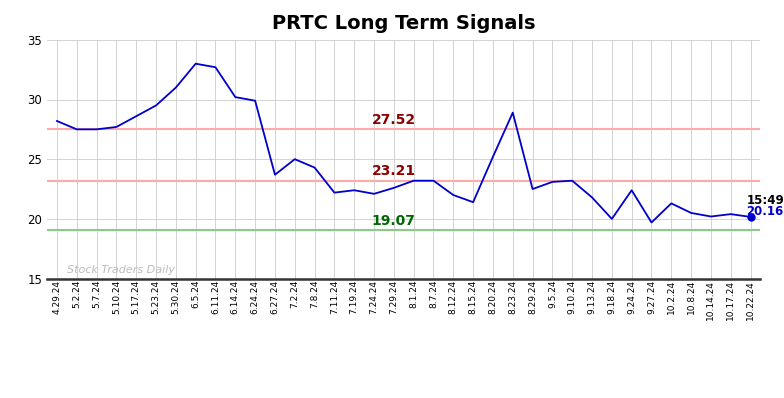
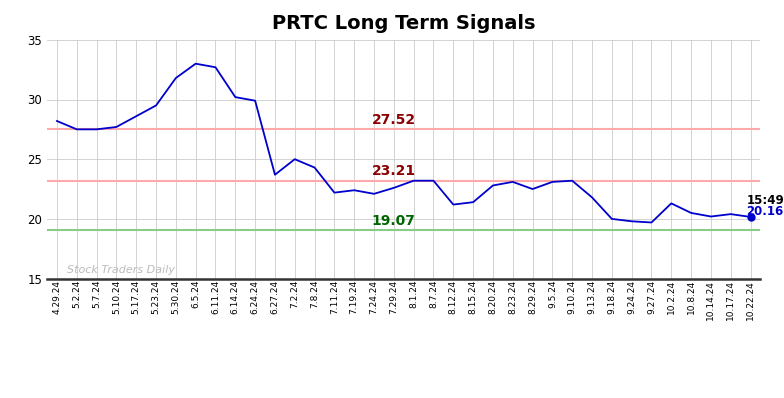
5.30.24: 31.0 -> 31.8
8.12.24: 22.0 -> 21.2
8.20.24: 25.2 -> 22.8
8.23.24: 28.9 -> 23.1
9.24.24: 22.4 -> 19.8
